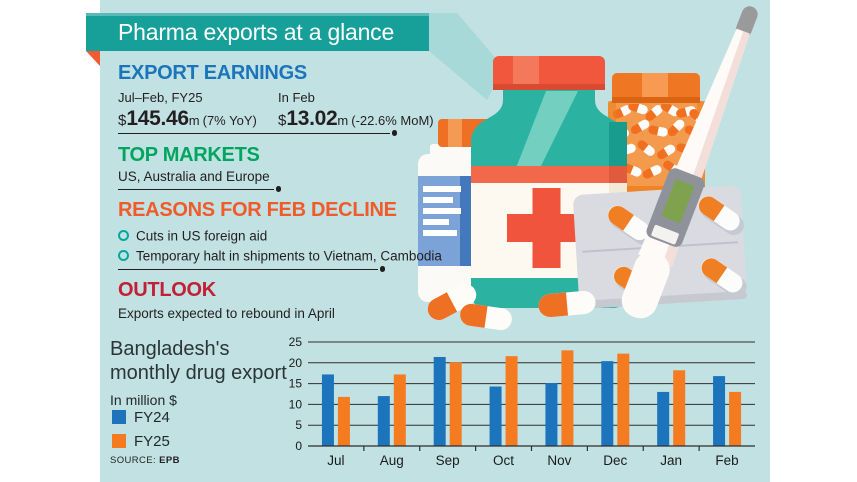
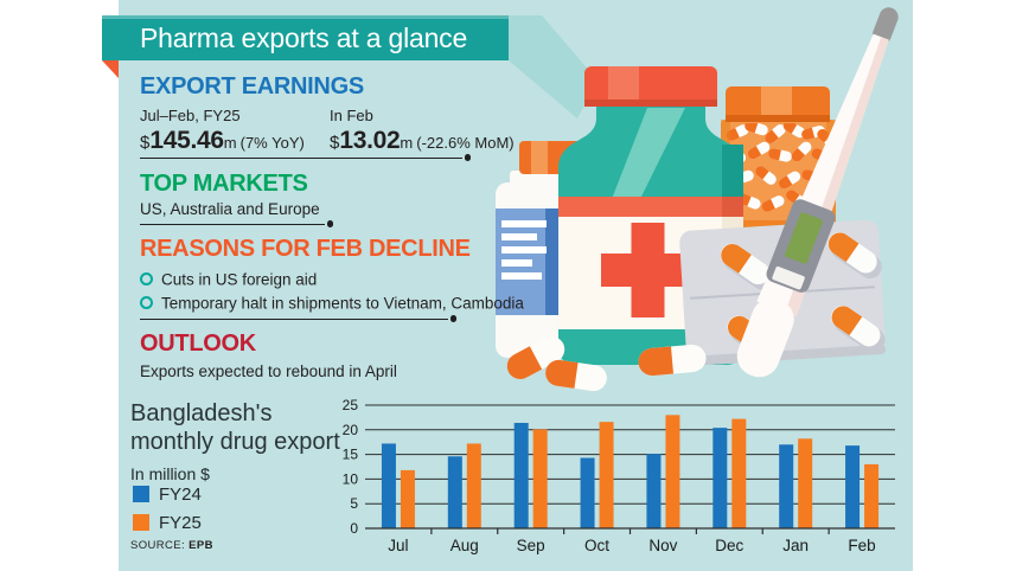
FY24/Aug: 12 -> 15
FY24/Jan: 13 -> 17
